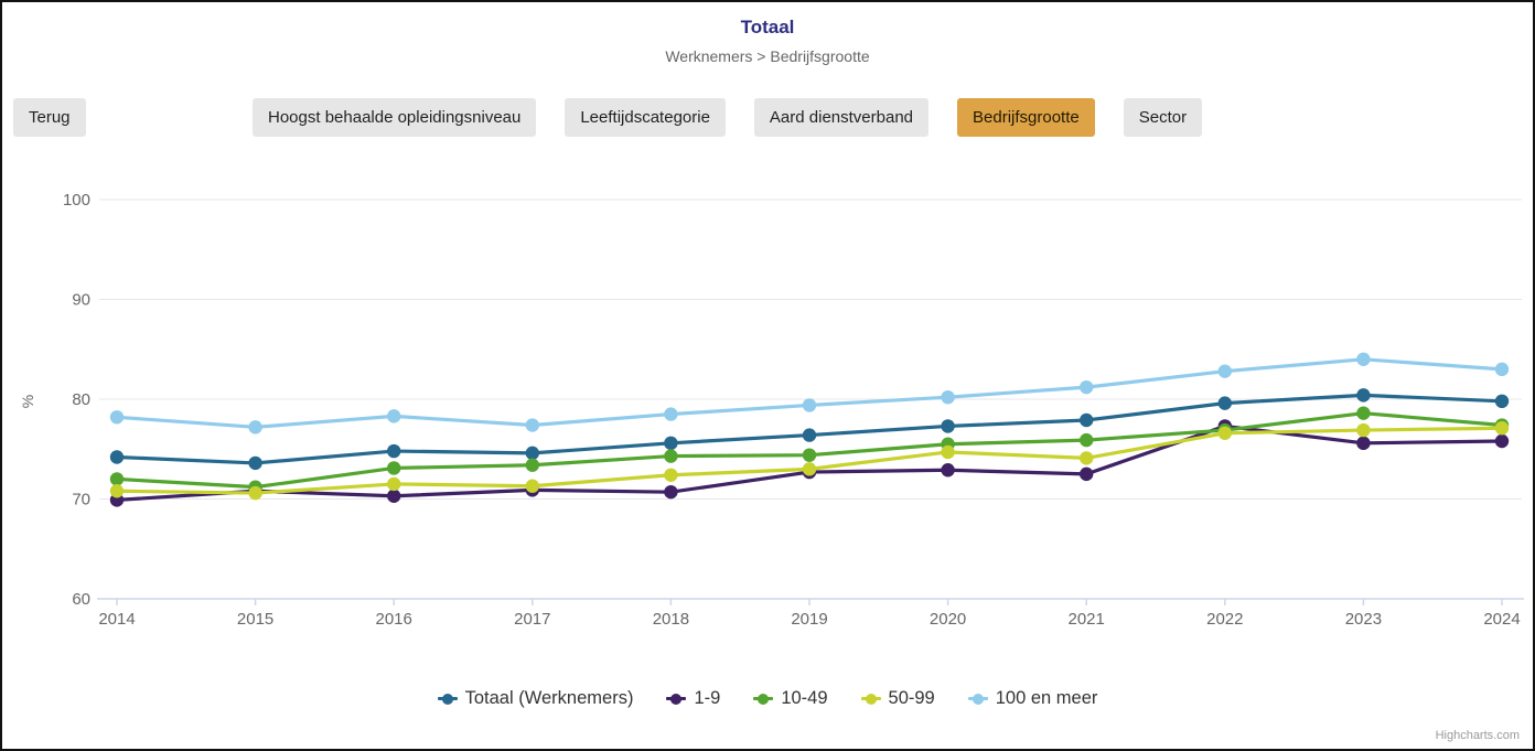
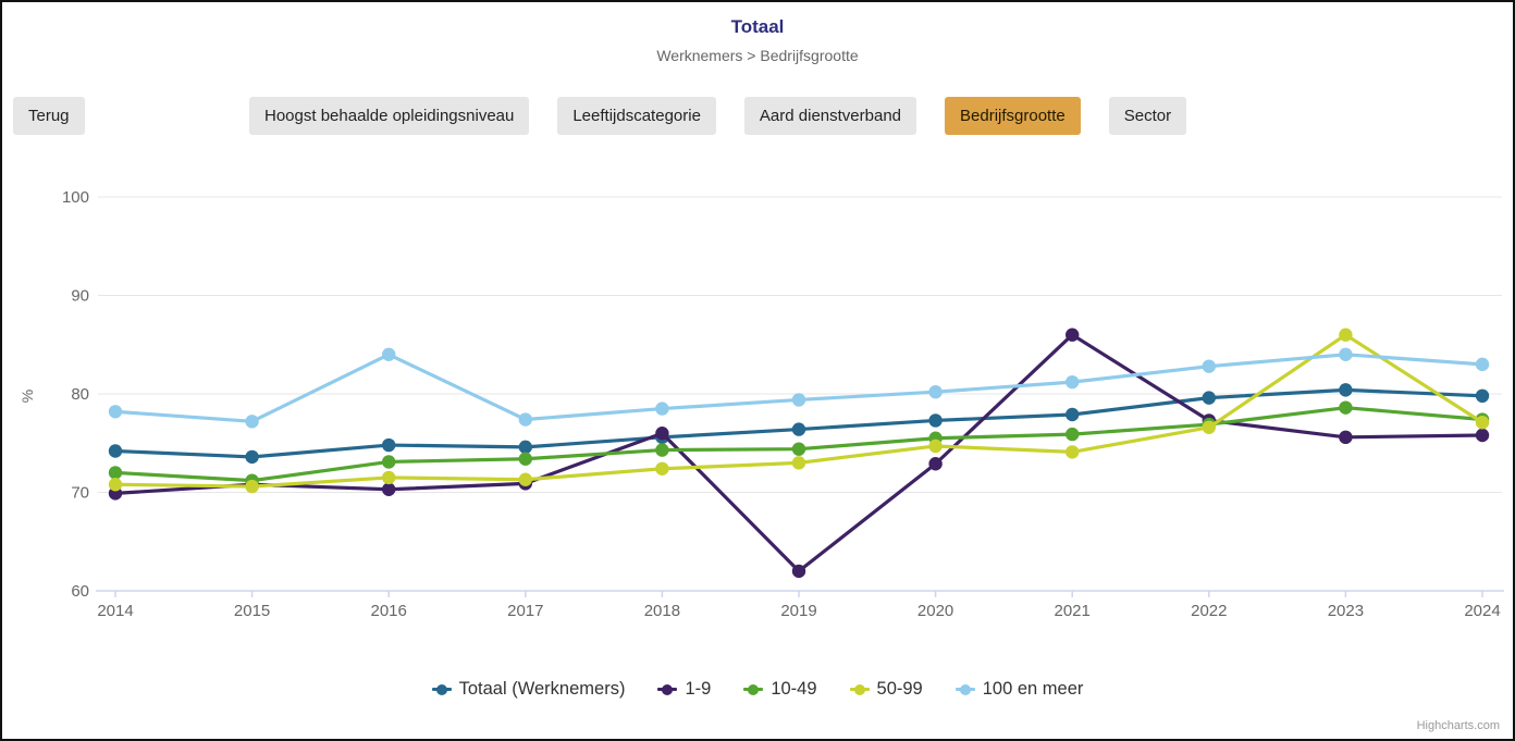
100 en meer/2016: 78 -> 84
1-9/2018: 71 -> 76
1-9/2019: 73 -> 62
1-9/2021: 72 -> 86
50-99/2023: 77 -> 86
